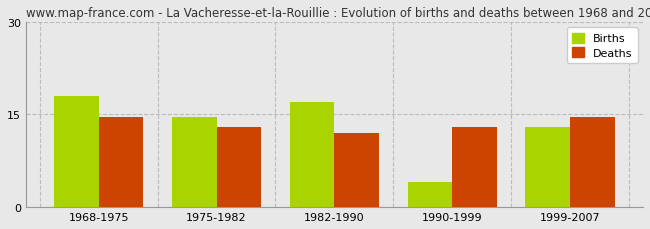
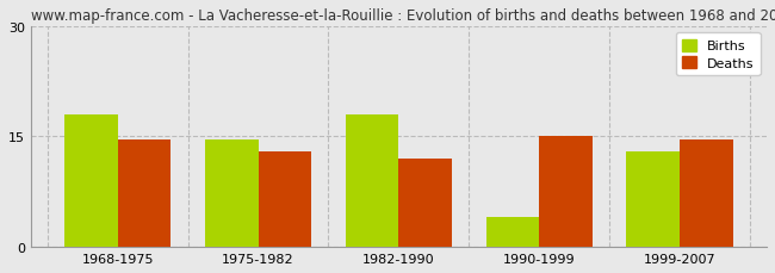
Births/1982-1990: 17.0 -> 18.0
Deaths/1990-1999: 13.0 -> 15.0
